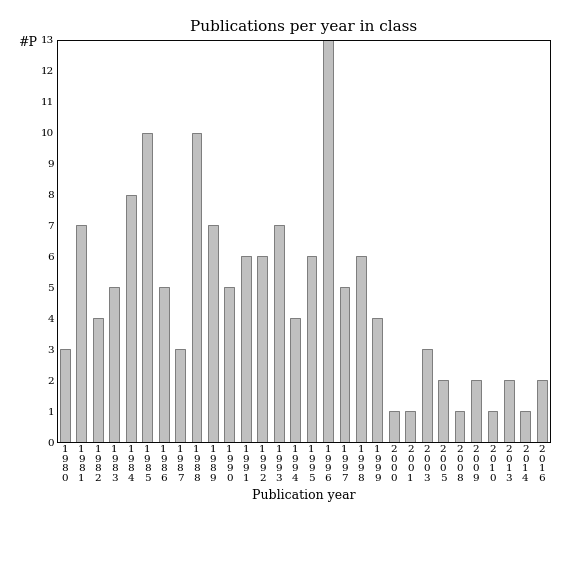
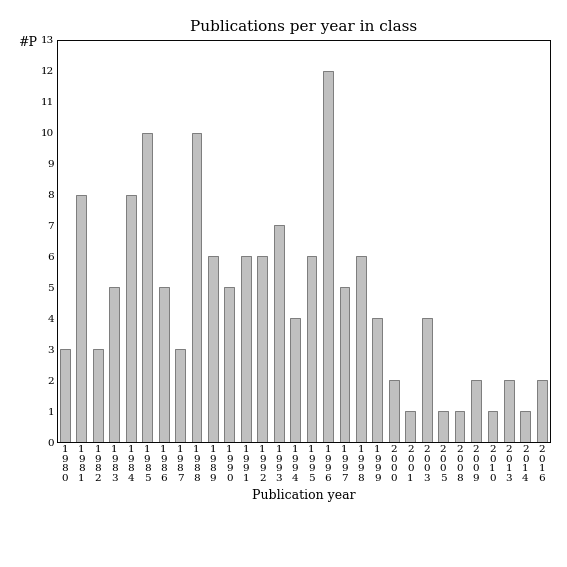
1 9 8 1: 7 -> 8
1 9 8 2: 4 -> 3
1 9 8 9: 7 -> 6
1 9 9 6: 13 -> 12
2 0 0 0: 1 -> 2
2 0 0 3: 3 -> 4
2 0 0 5: 2 -> 1
